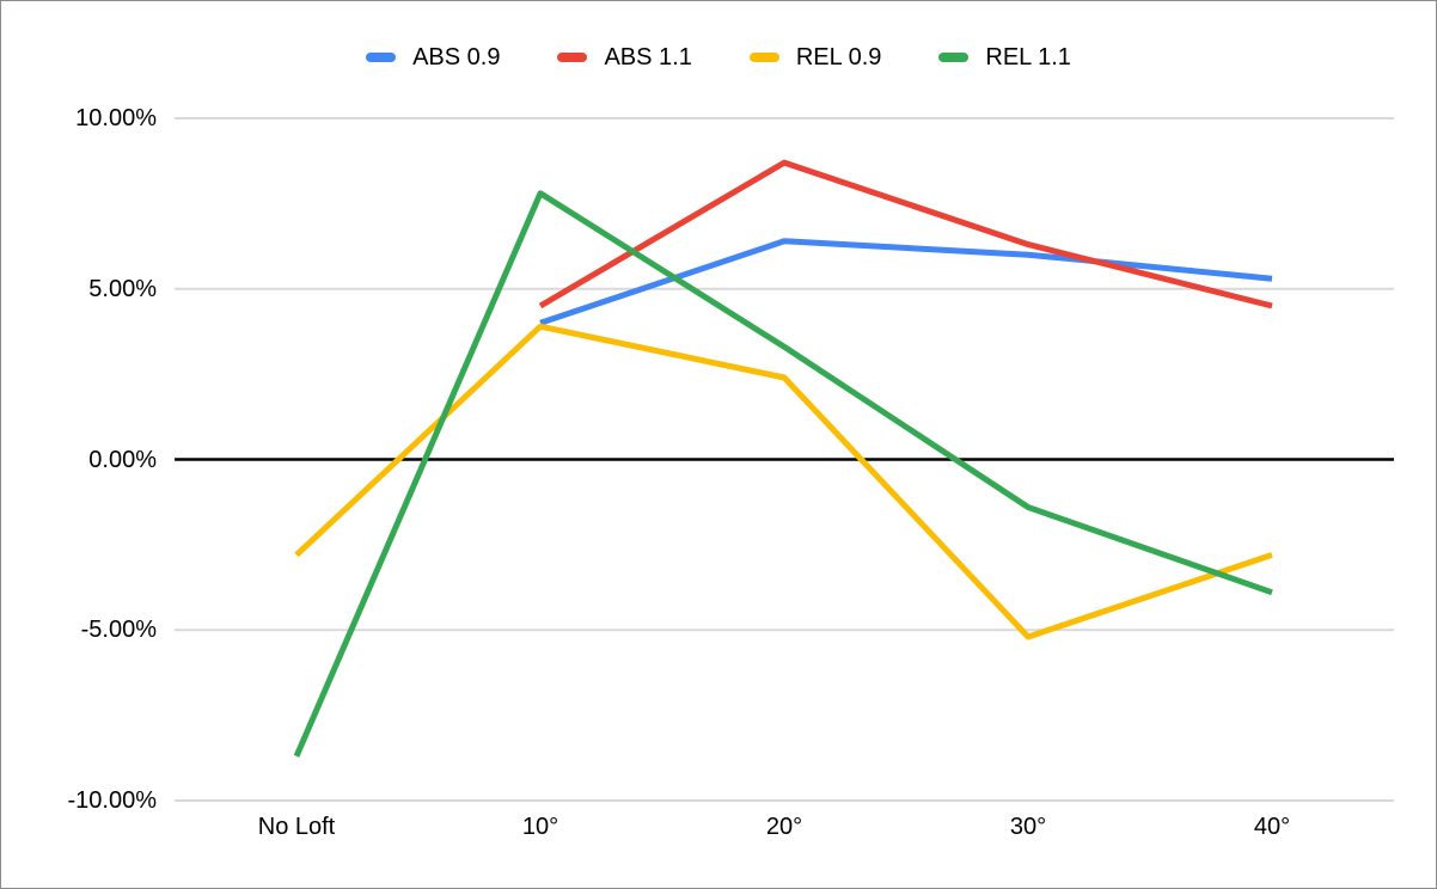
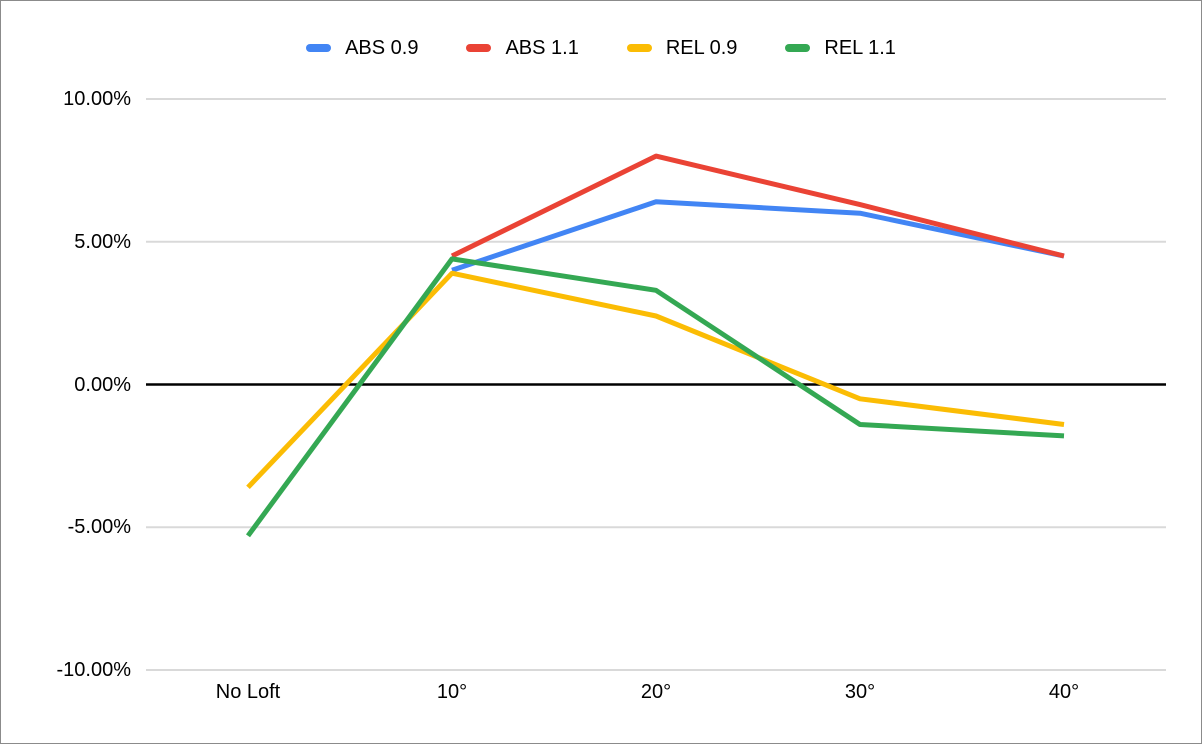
REL 0.9/No Loft: -2.8% -> -3.6%
REL 1.1/No Loft: -8.7% -> -5.3%
REL 1.1/10°: 7.8% -> 4.4%
ABS 1.1/20°: 8.7% -> 8.0%
REL 0.9/30°: -5.2% -> -0.5%
ABS 0.9/40°: 5.3% -> 4.5%
REL 0.9/40°: -2.8% -> -1.4%
REL 1.1/40°: -3.9% -> -1.8%
